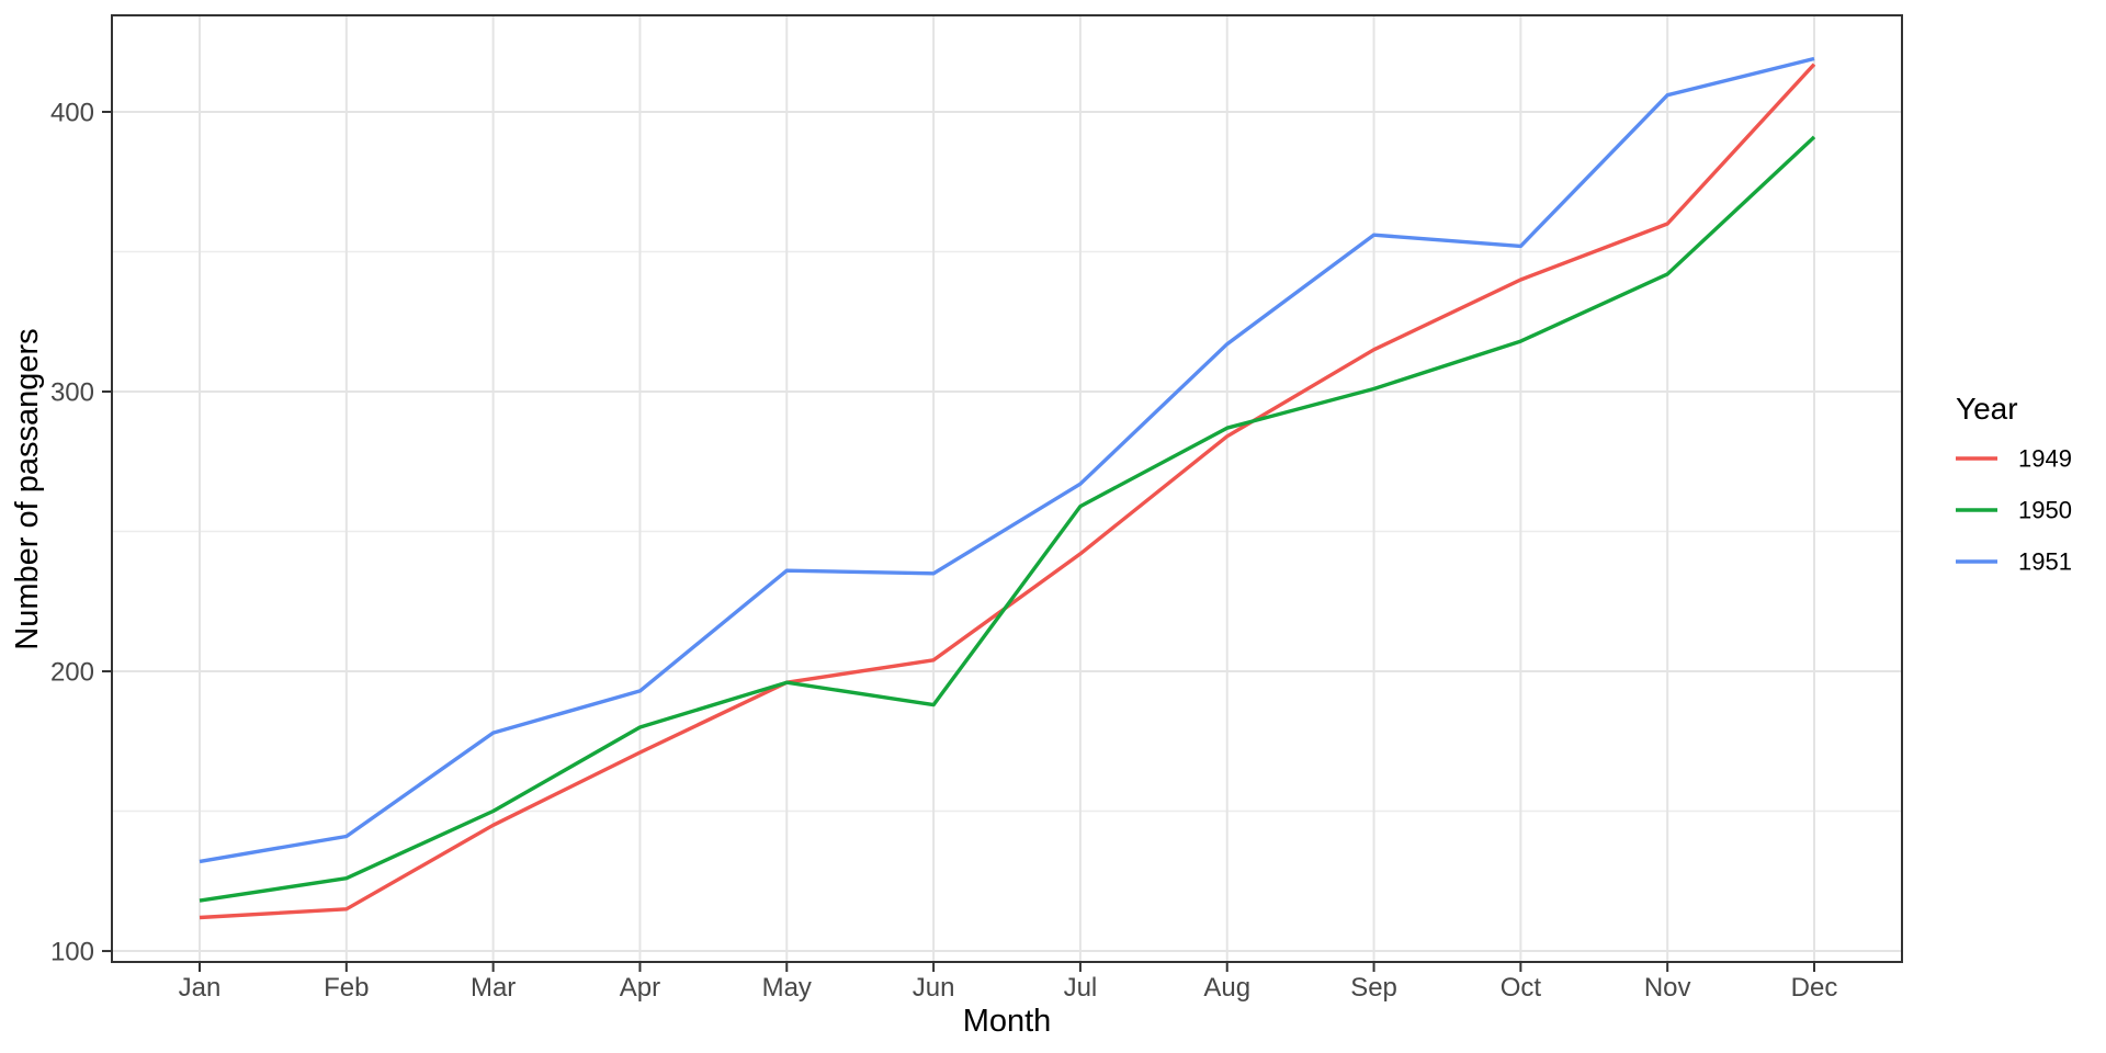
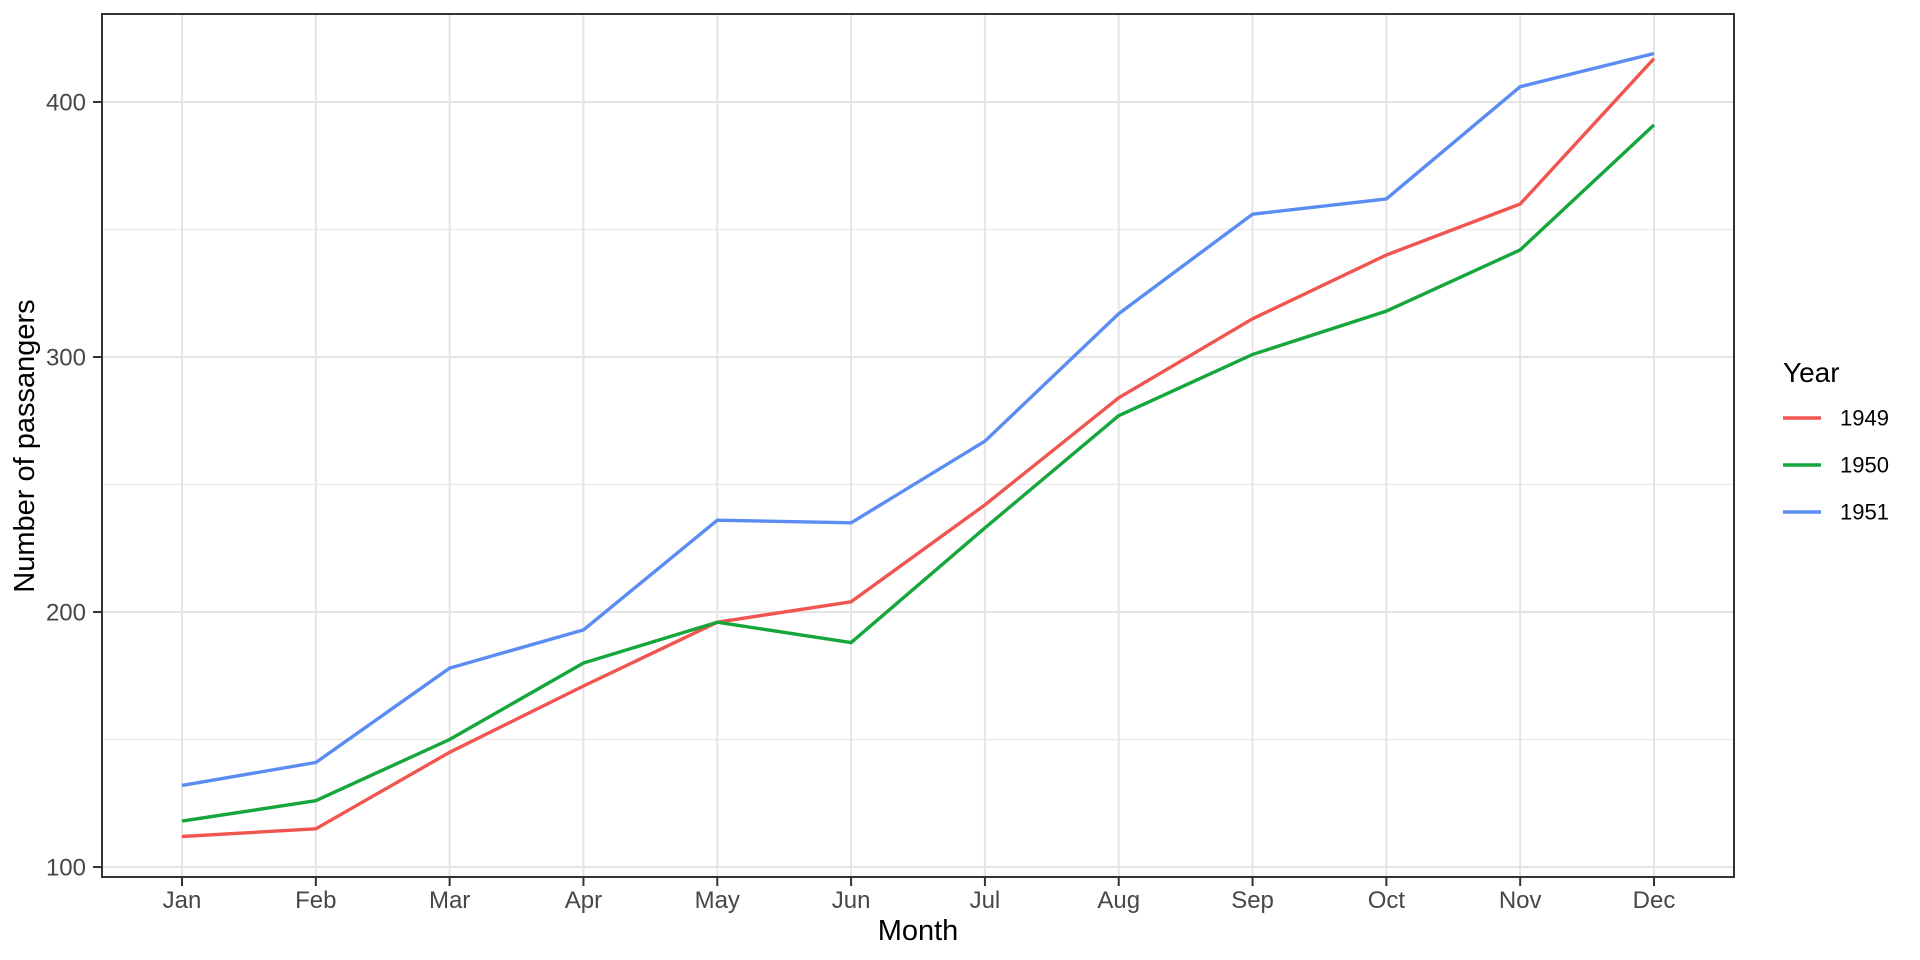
1950/Jul: 259 -> 233
1950/Aug: 287 -> 277
1951/Oct: 352 -> 362
